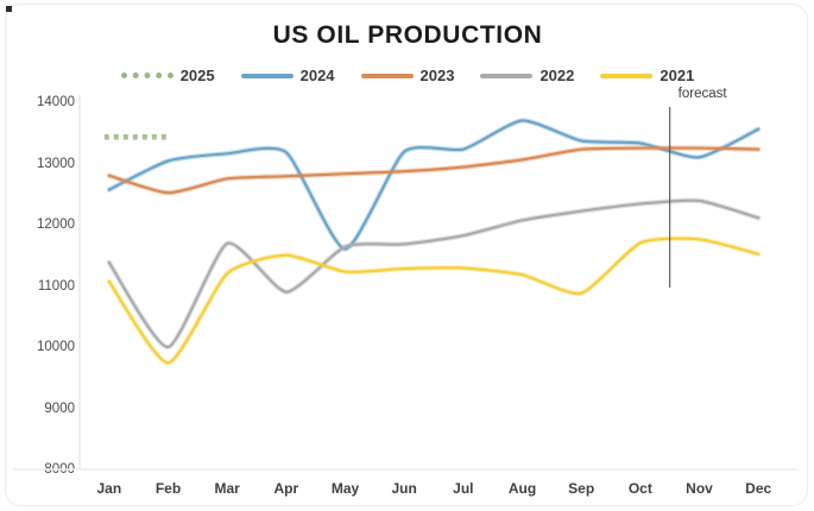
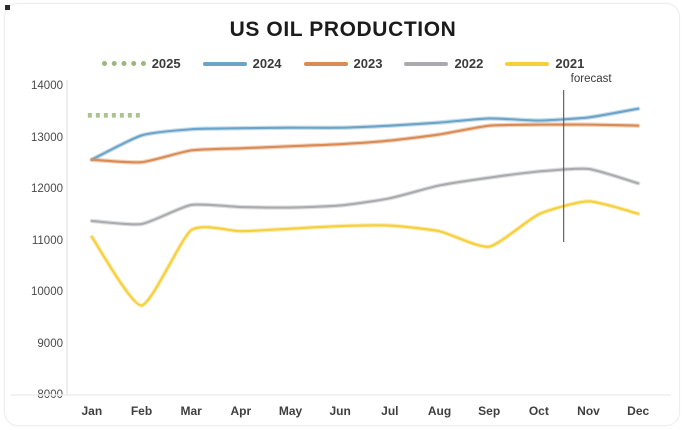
2023/Jan: 12800 -> 12600
2022/Feb: 10000 -> 11300
2022/Apr: 10900 -> 11600
2021/Apr: 11500 -> 11200
2024/May: 11600 -> 13200
2024/Aug: 13700 -> 13300
2021/Oct: 11700 -> 11500
2024/Nov: 13100 -> 13400
